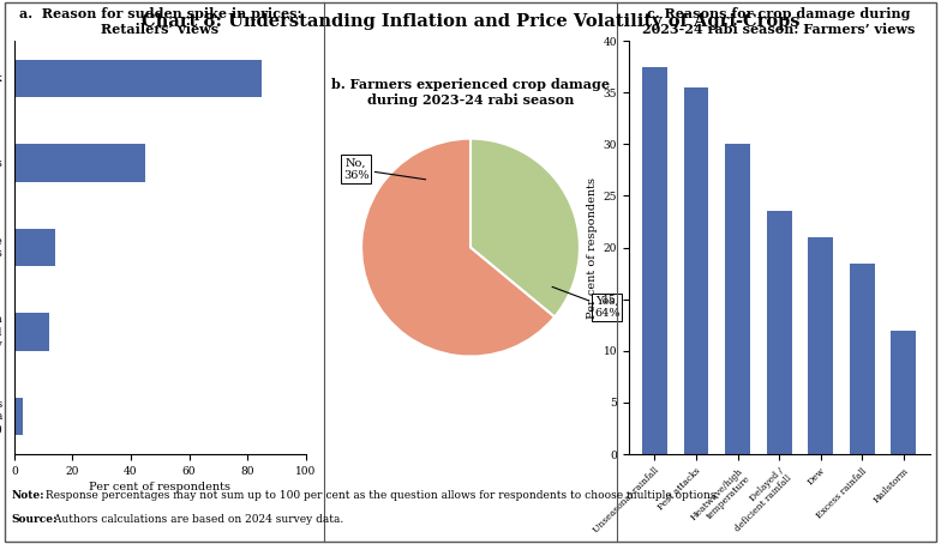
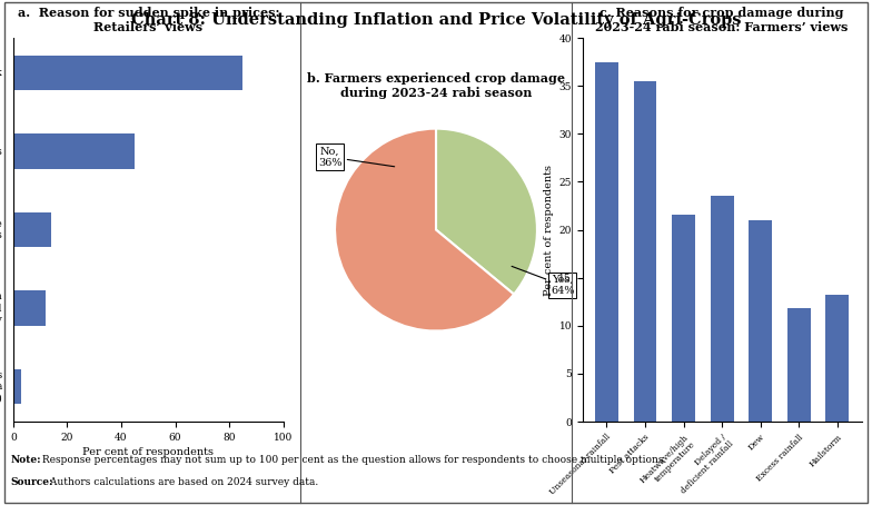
Heatwave/high temperature: 30.0 -> 21.6
Excess rainfall: 18.5 -> 11.8
Hailstorm: 12.0 -> 13.2
